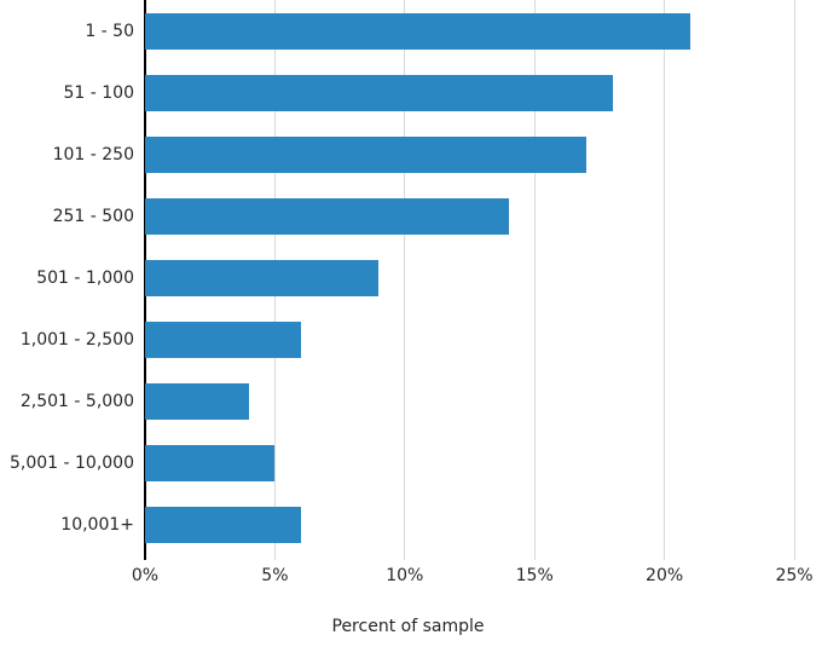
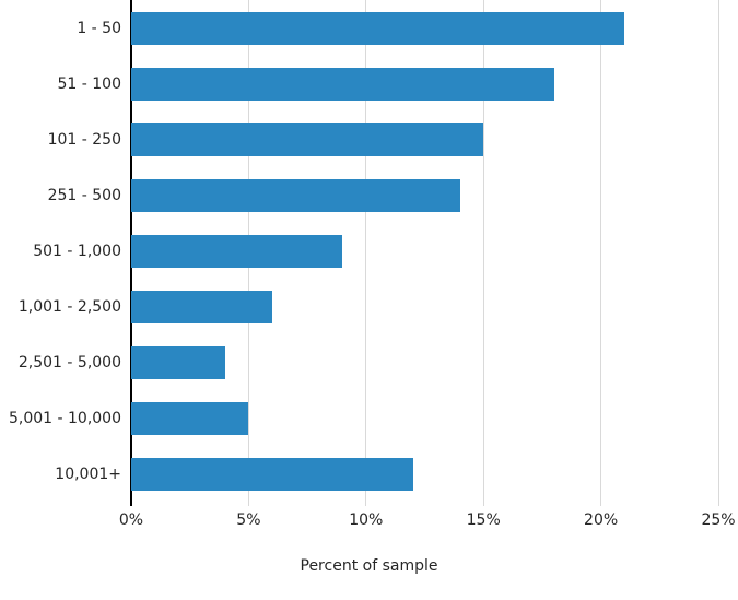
101 - 250: 17% -> 15%
10,001+: 6% -> 12%
